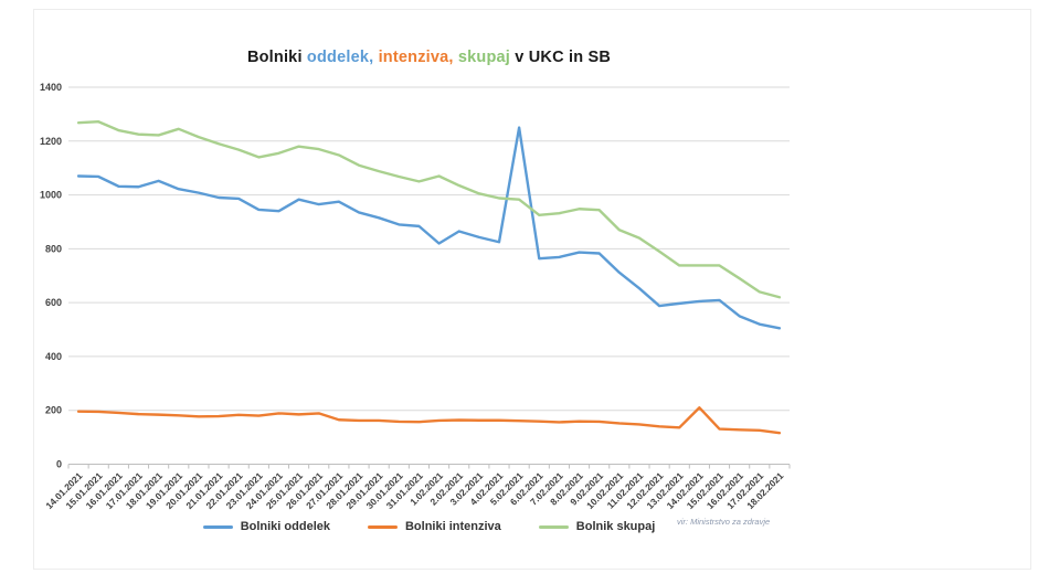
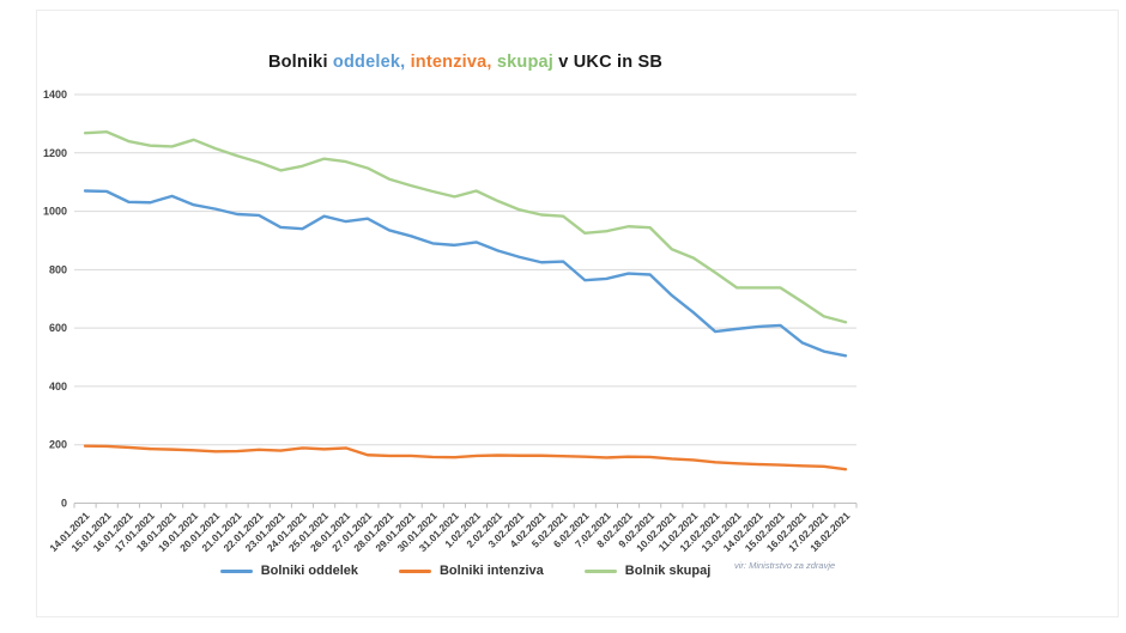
Bolniki oddelek/1.02.2021: 820 -> 890
Bolniki oddelek/5.02.2021: 1250 -> 830
Bolniki intenziva/14.02.2021: 210 -> 130
